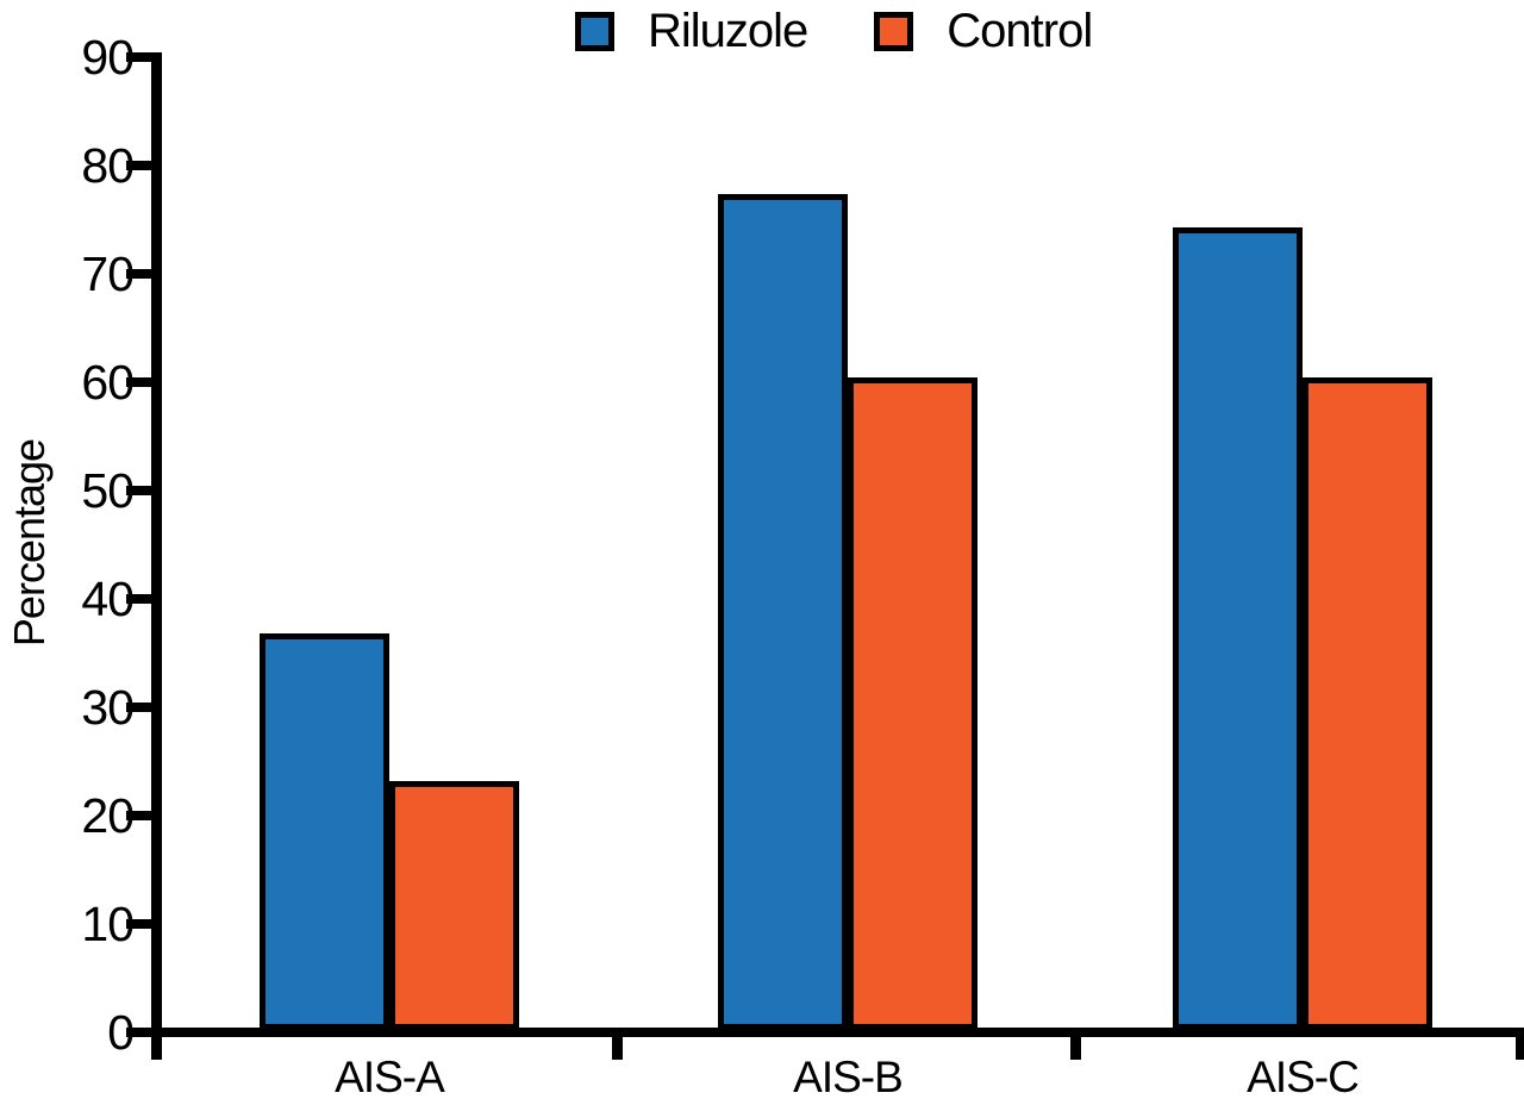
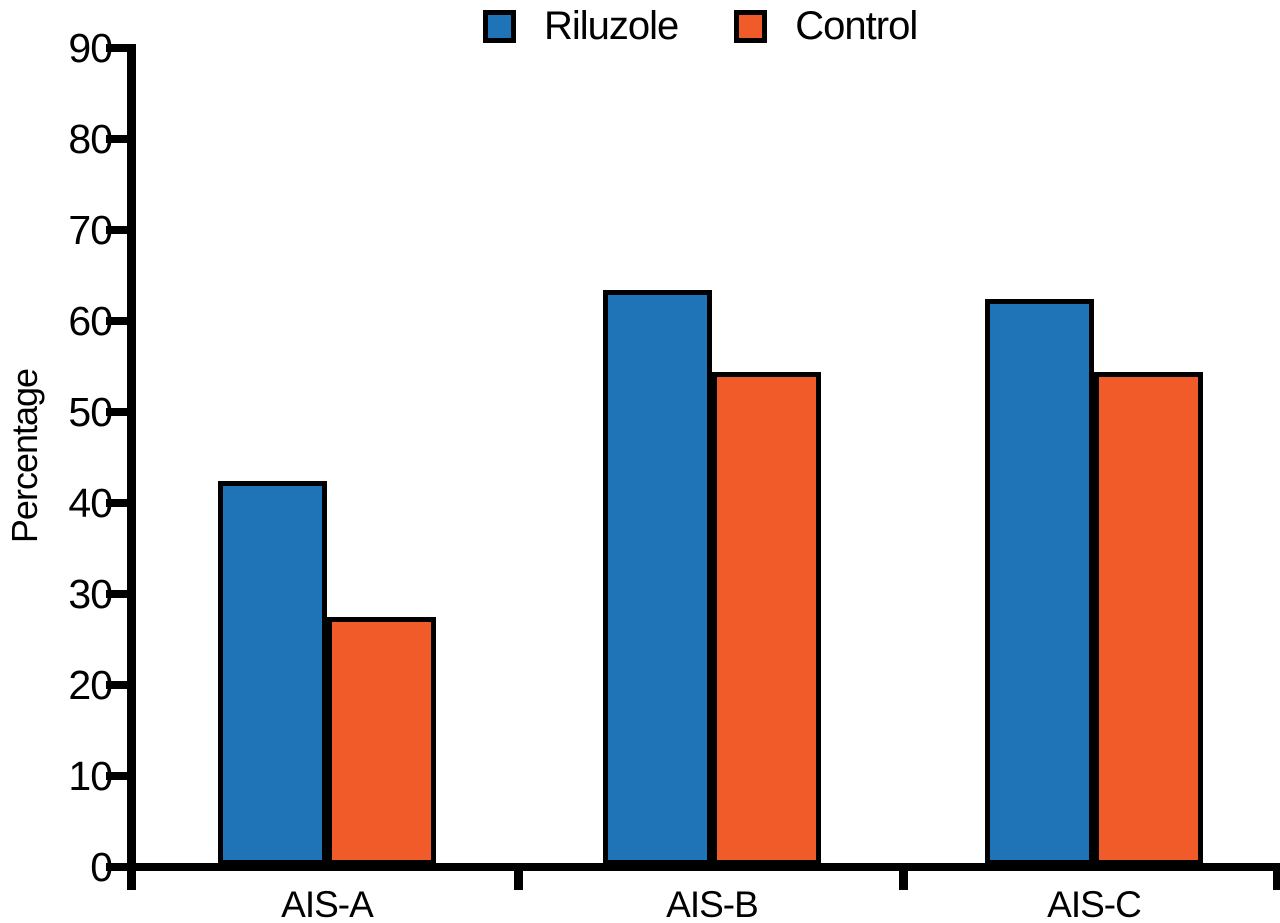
Riluzole/AIS-A: 36 -> 42
Control/AIS-A: 23 -> 27
Riluzole/AIS-B: 77 -> 63
Control/AIS-B: 60 -> 54
Riluzole/AIS-C: 74 -> 62
Control/AIS-C: 60 -> 54
